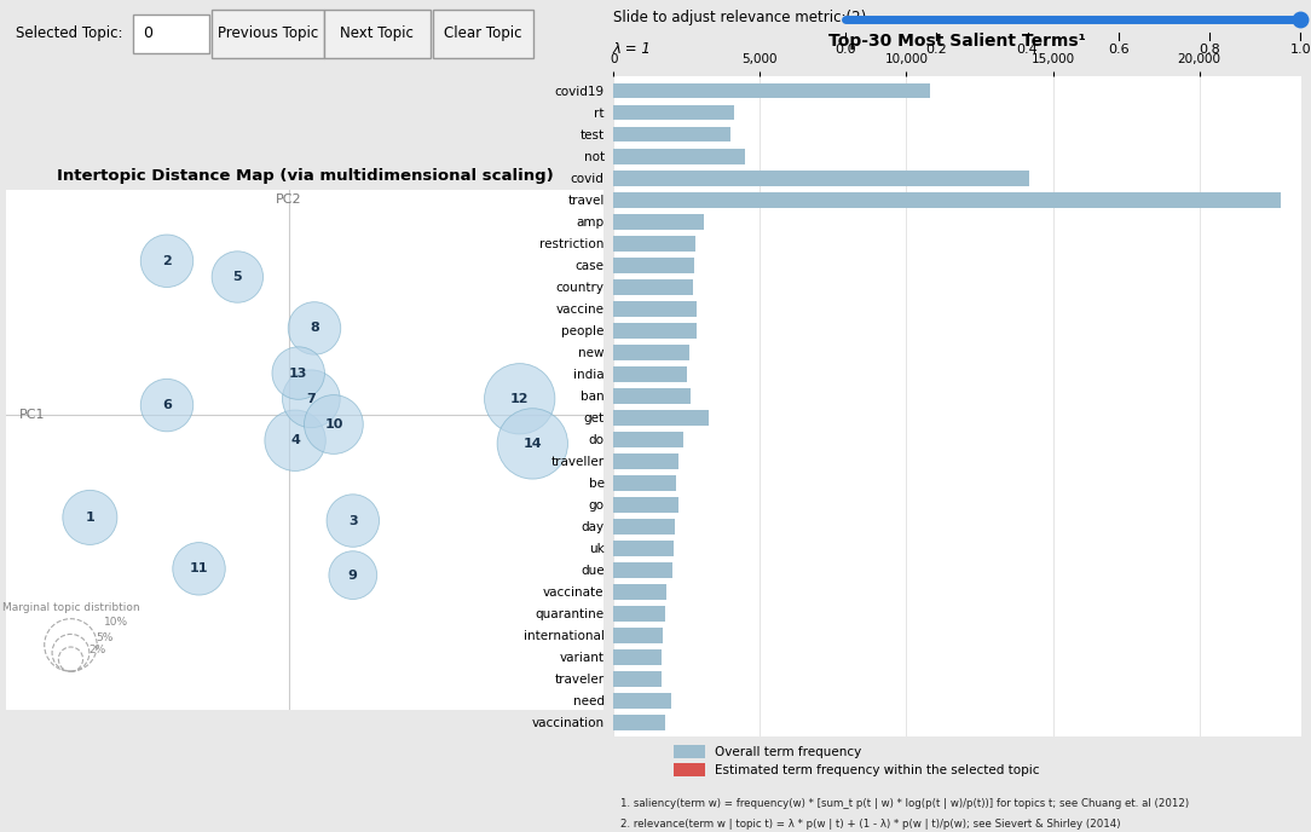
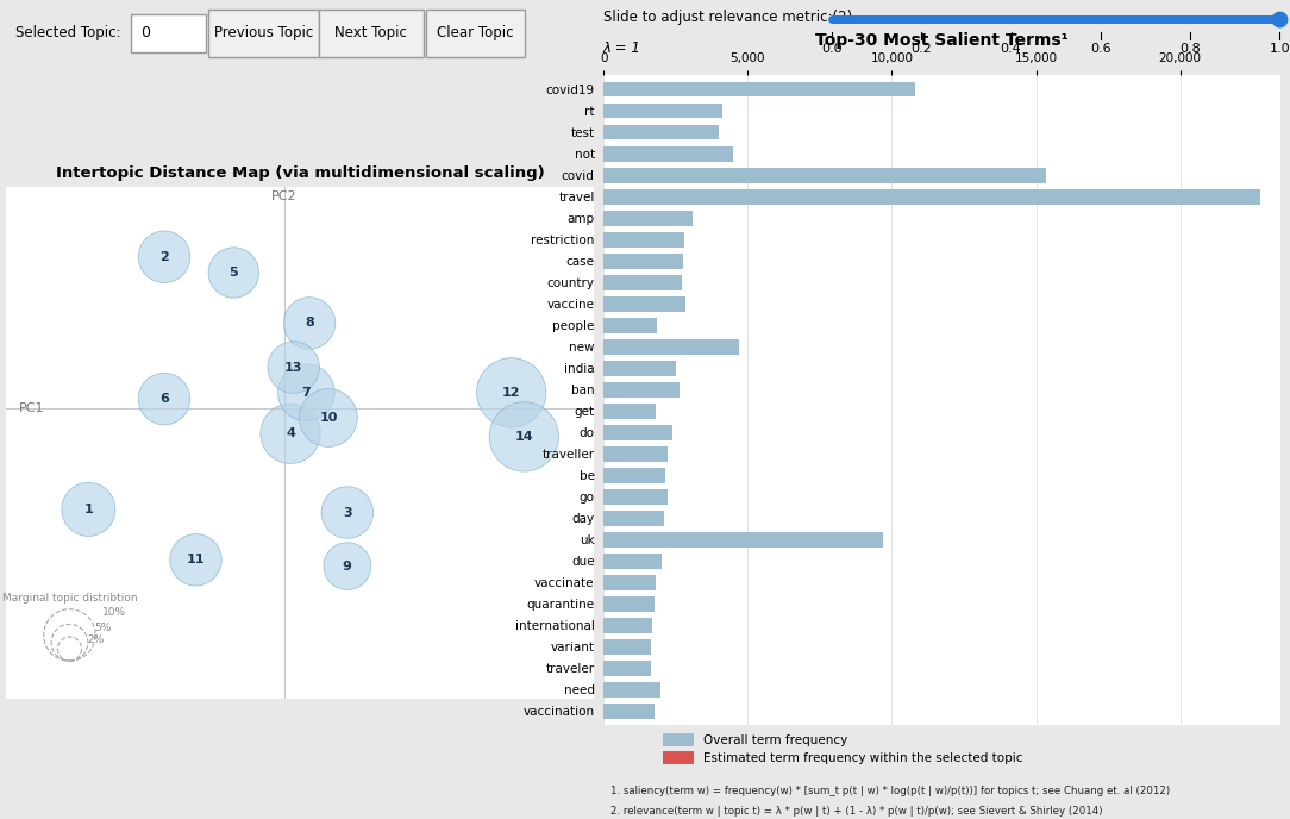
covid: 14,200 -> 15,350
people: 2,850 -> 1,850
new: 2,600 -> 4,700
get: 3,250 -> 1,800
uk: 2,050 -> 9,700
